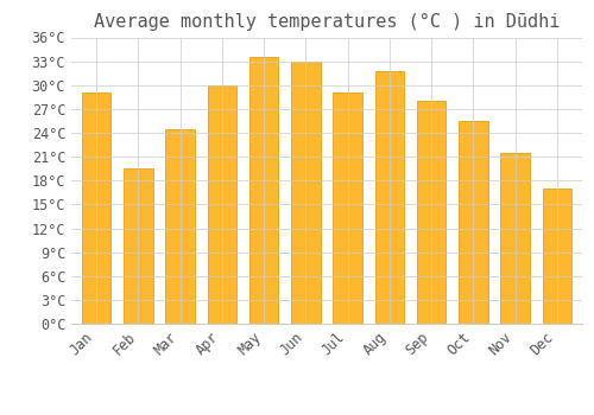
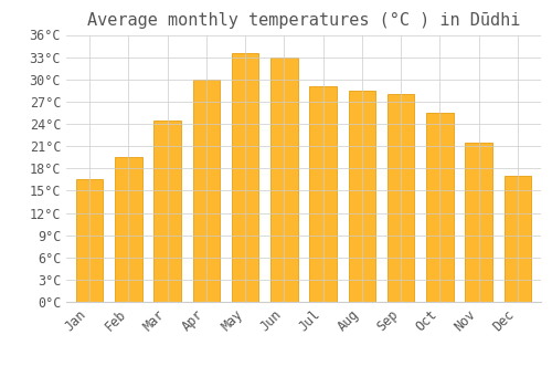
Jan: 29.0°C -> 16.5°C
Aug: 31.8°C -> 28.5°C
